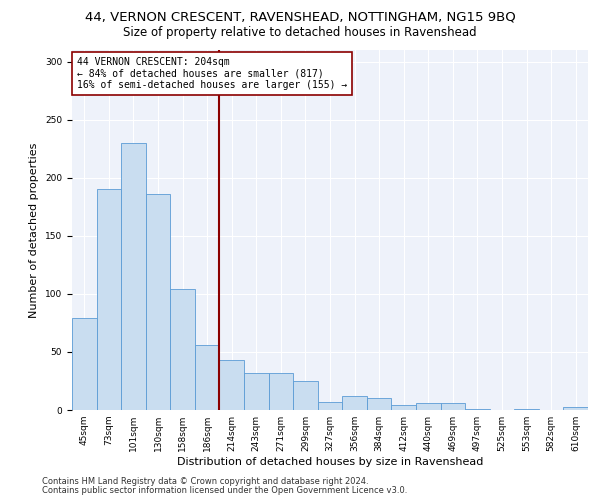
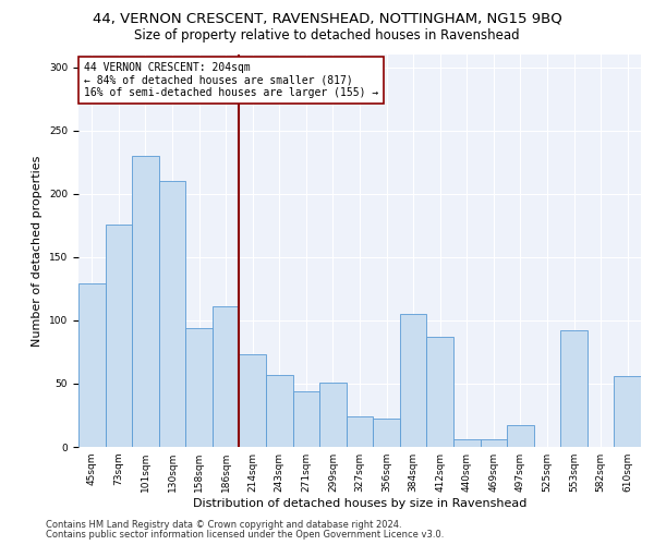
45sqm: 79 -> 129
73sqm: 190 -> 176
130sqm: 186 -> 210
158sqm: 104 -> 94
186sqm: 56 -> 111
214sqm: 43 -> 73
243sqm: 32 -> 57
271sqm: 32 -> 44
299sqm: 25 -> 51
327sqm: 7 -> 24
356sqm: 12 -> 22
384sqm: 10 -> 105
412sqm: 4 -> 87
497sqm: 1 -> 17
553sqm: 1 -> 92
610sqm: 3 -> 56
